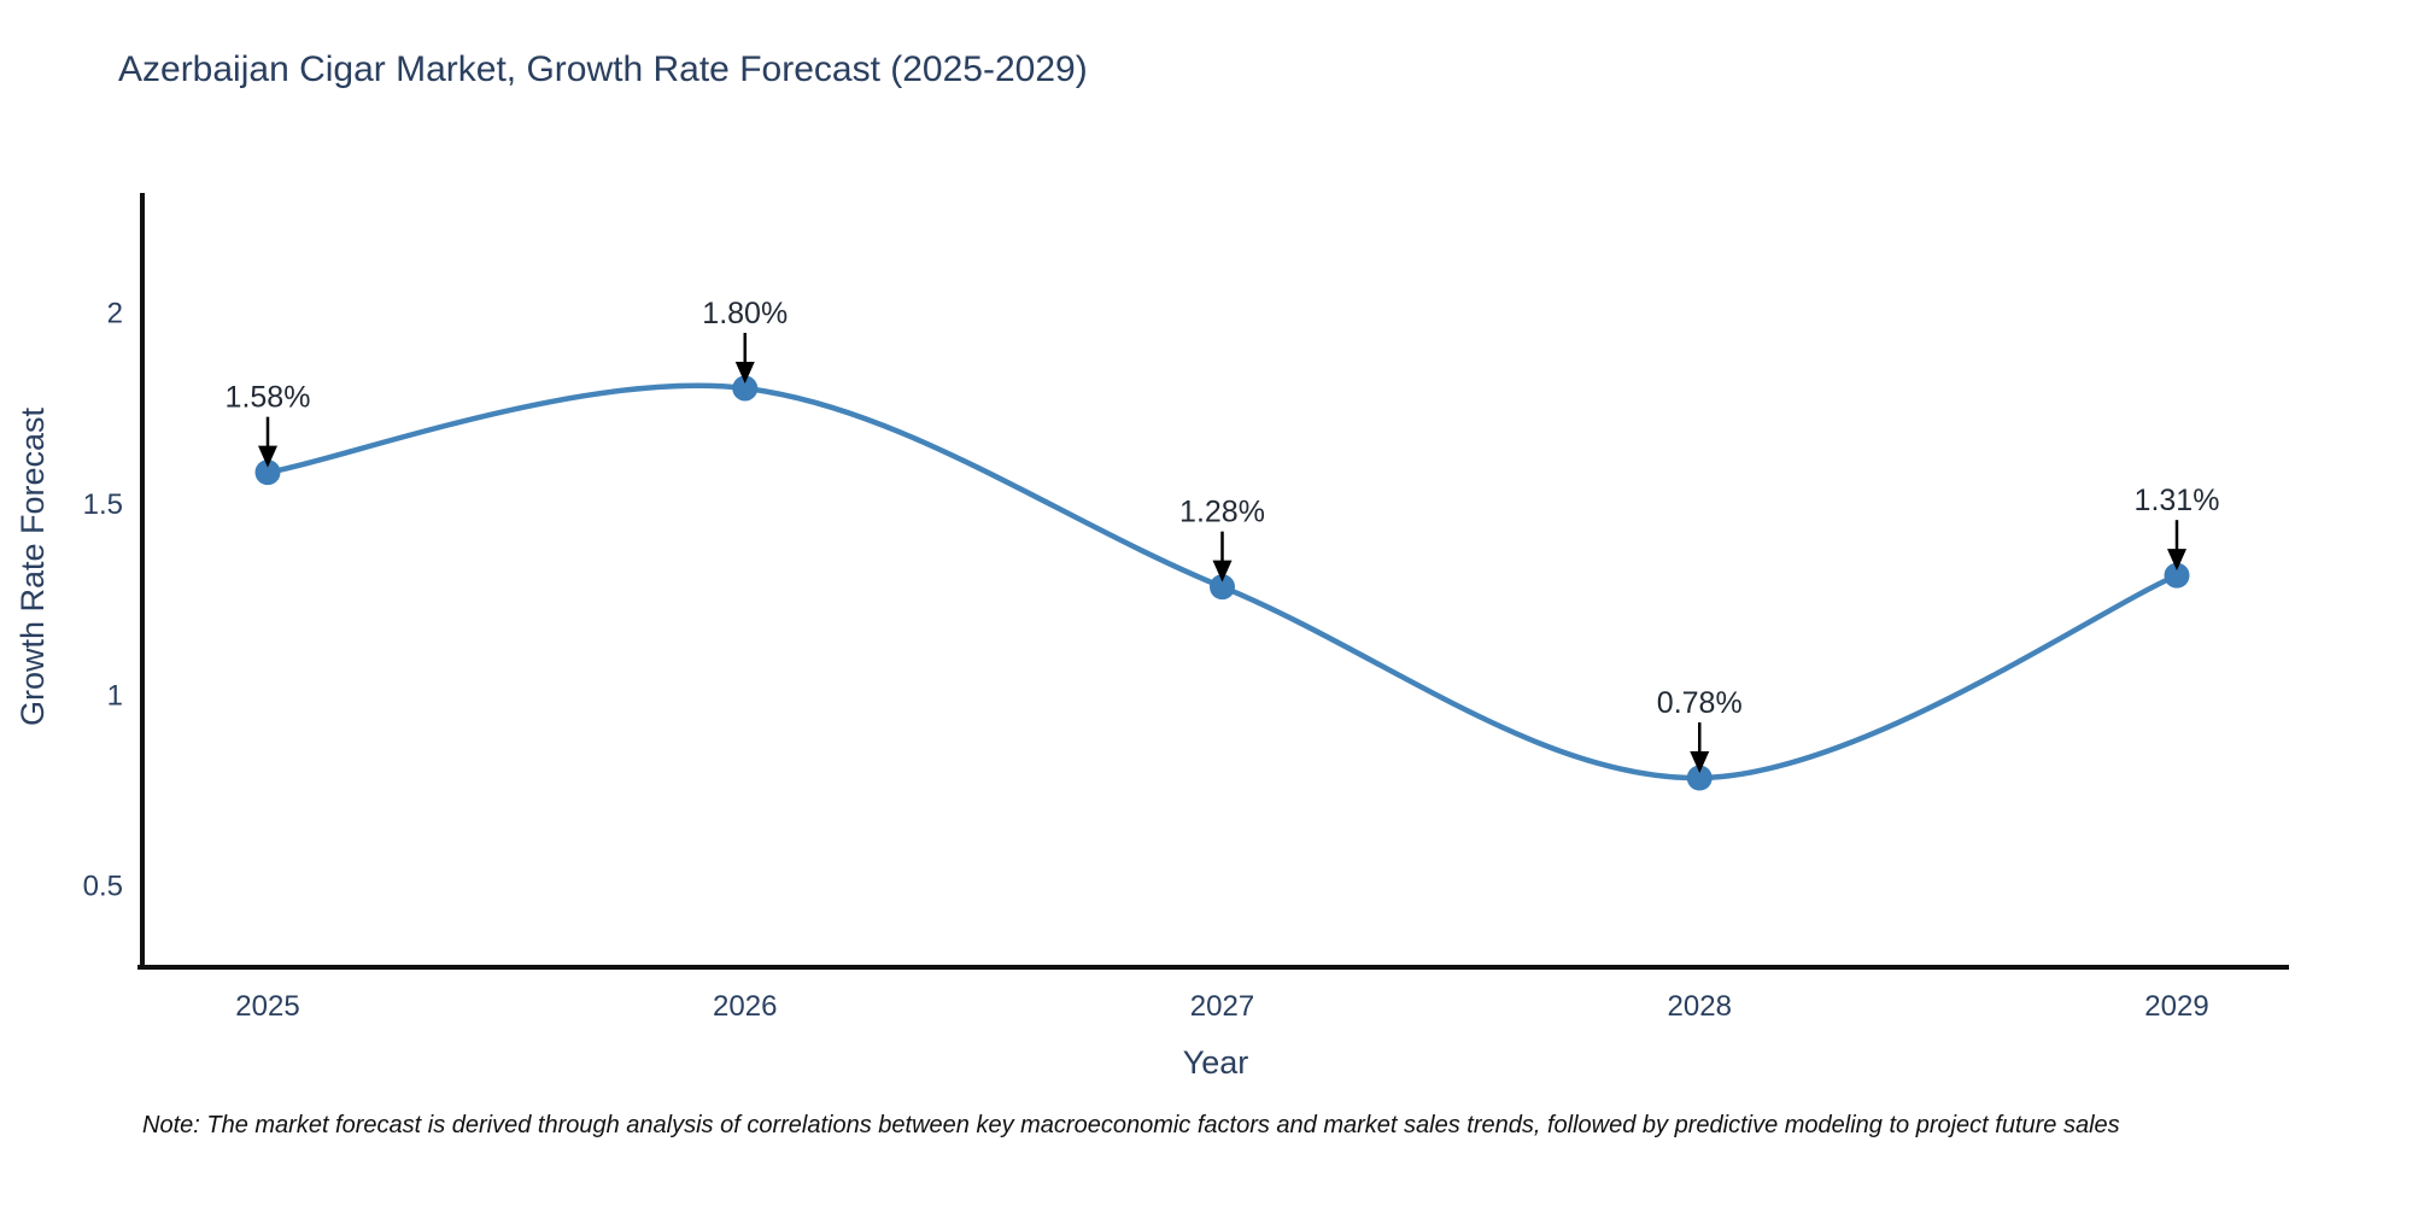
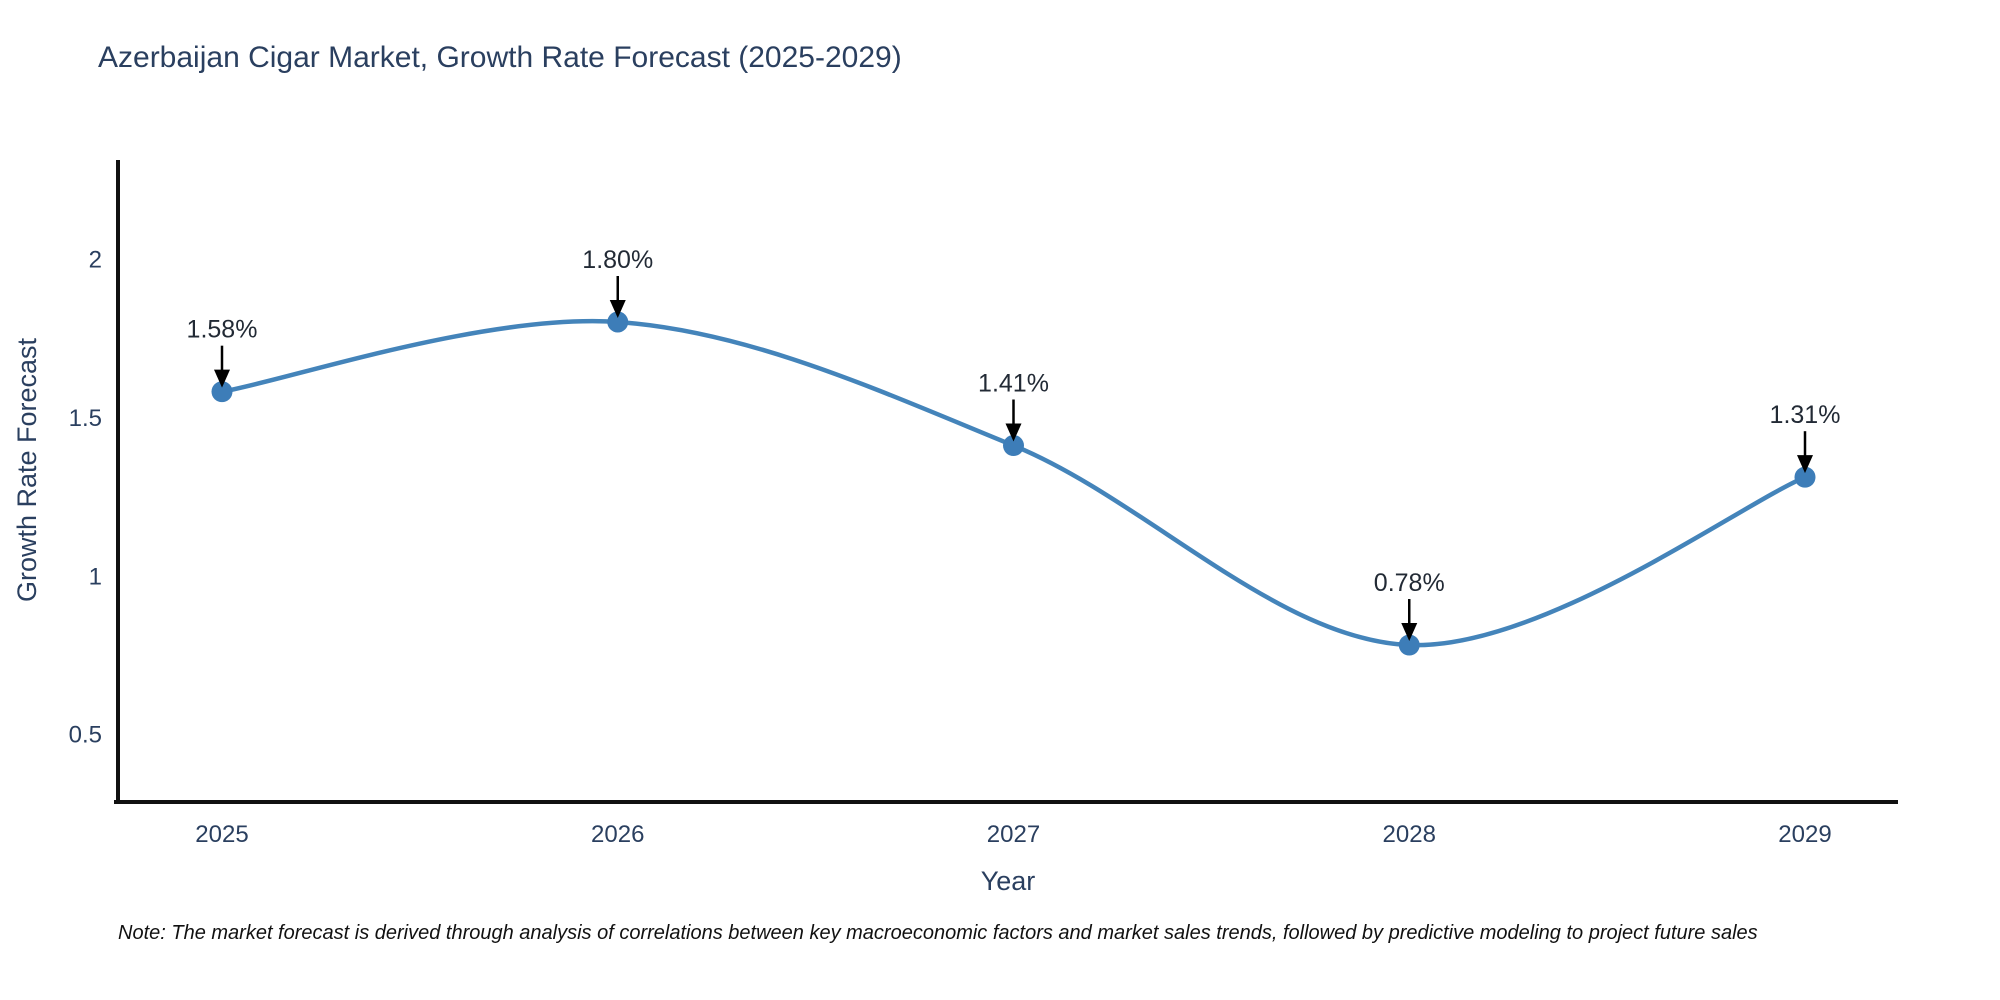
2027: 1.28% -> 1.41%
